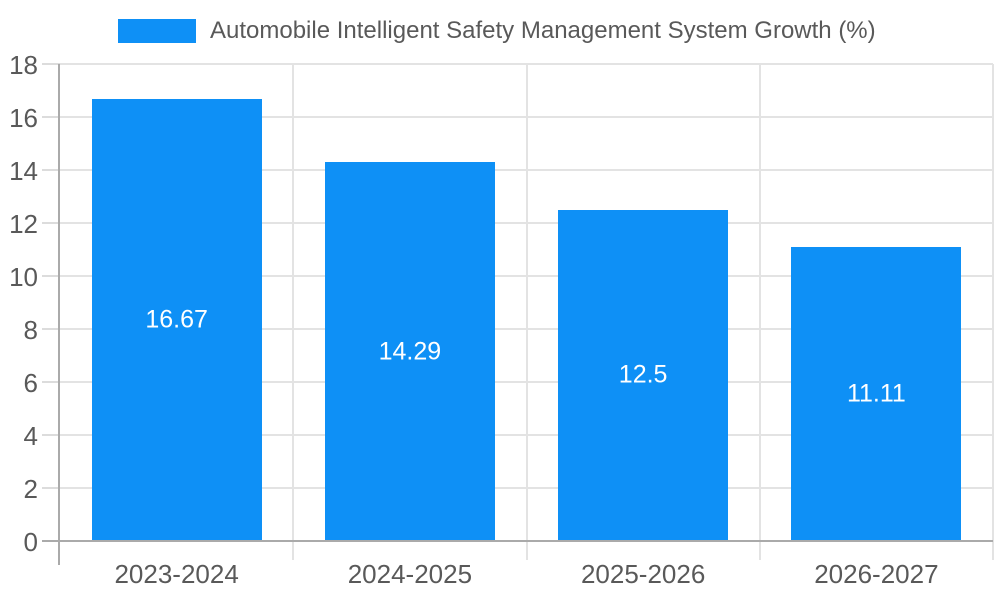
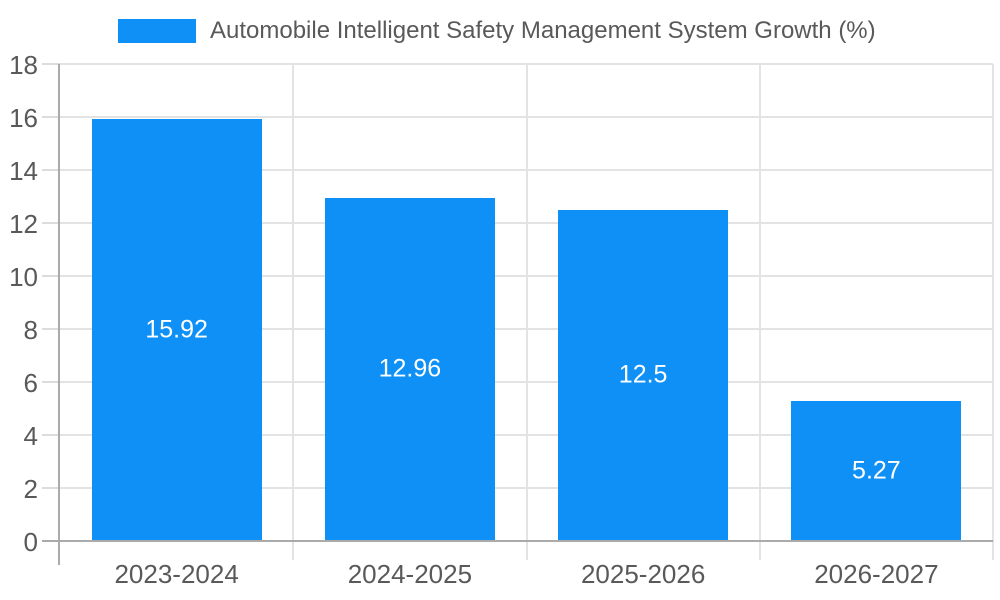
2023-2024: 16.67 -> 15.92
2024-2025: 14.29 -> 12.96
2026-2027: 11.11 -> 5.27
